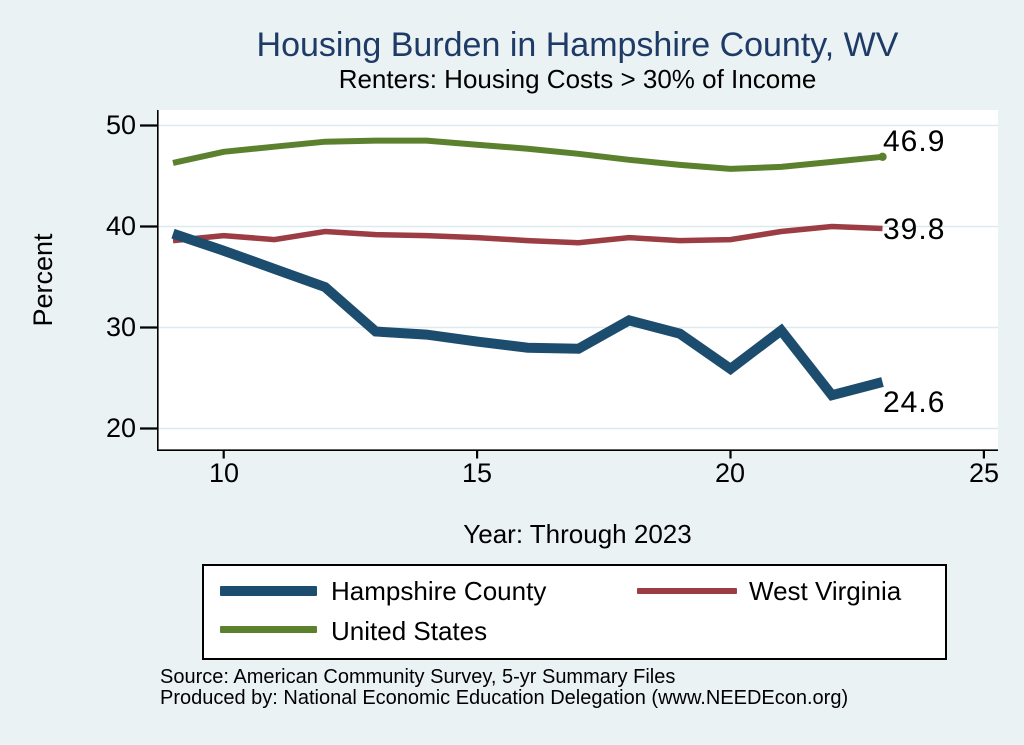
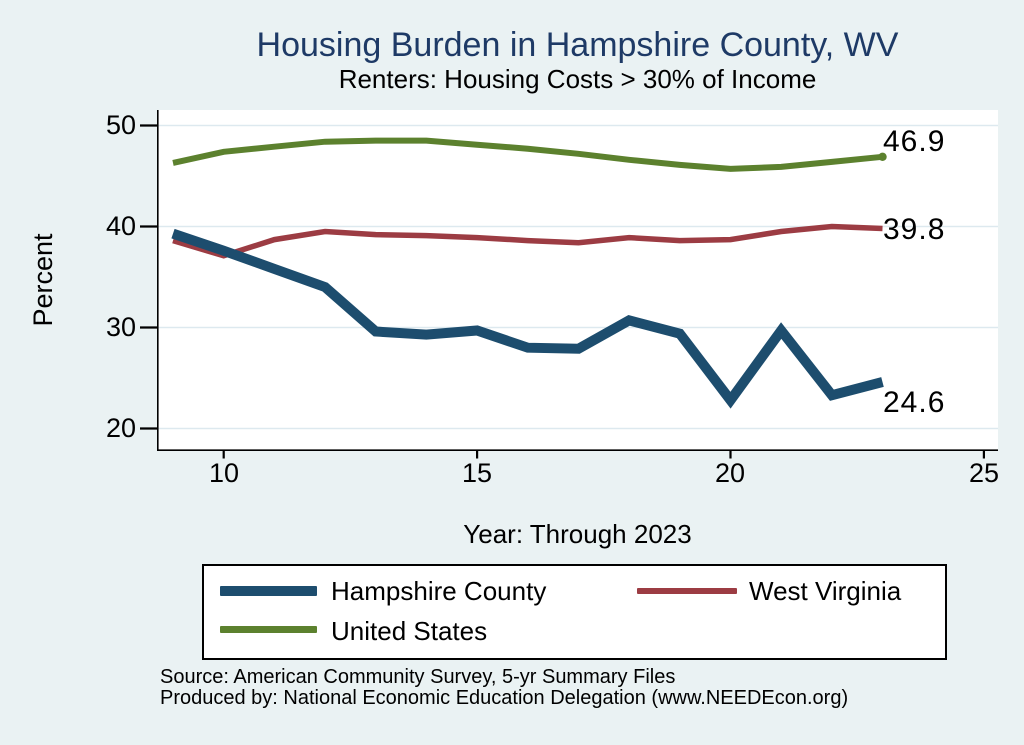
West Virginia/10: 39.1 -> 37.1
Hampshire County/15: 28.6 -> 29.7
Hampshire County/20: 25.9 -> 22.8
